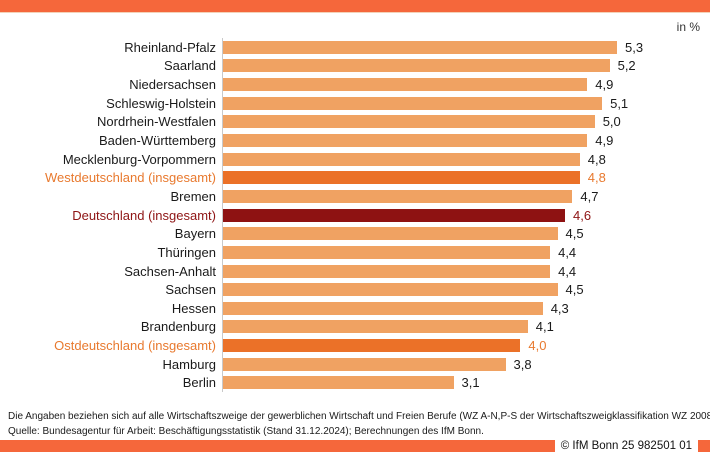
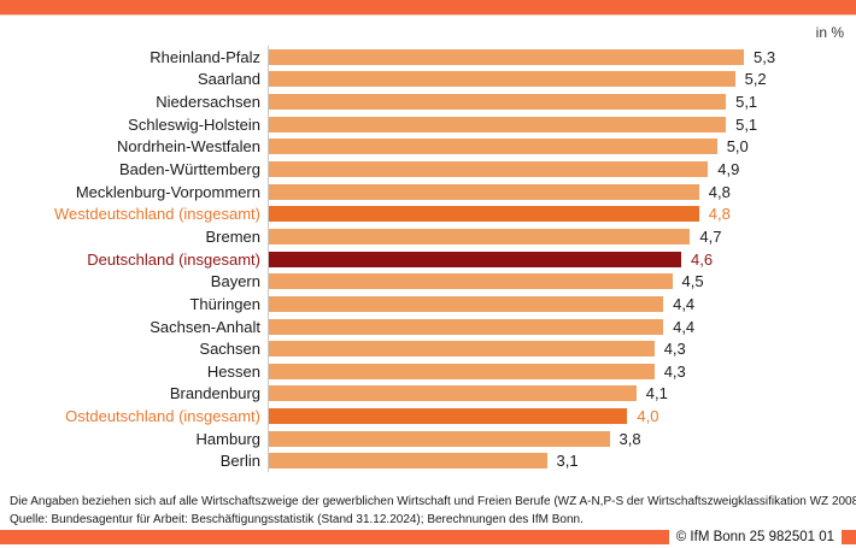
Niedersachsen: 4,9 -> 5,1
Sachsen: 4,5 -> 4,3
